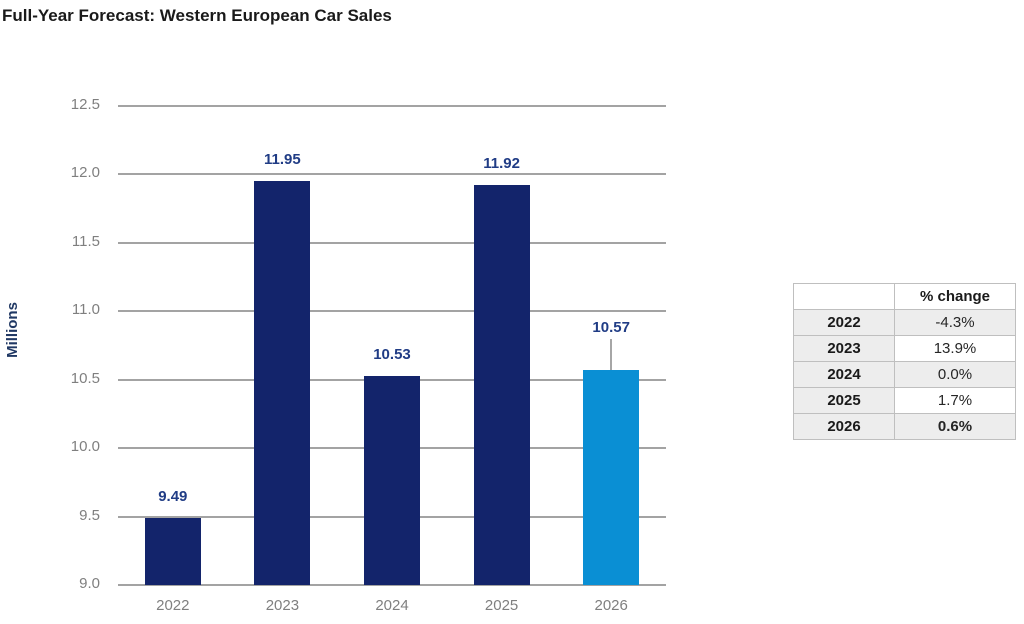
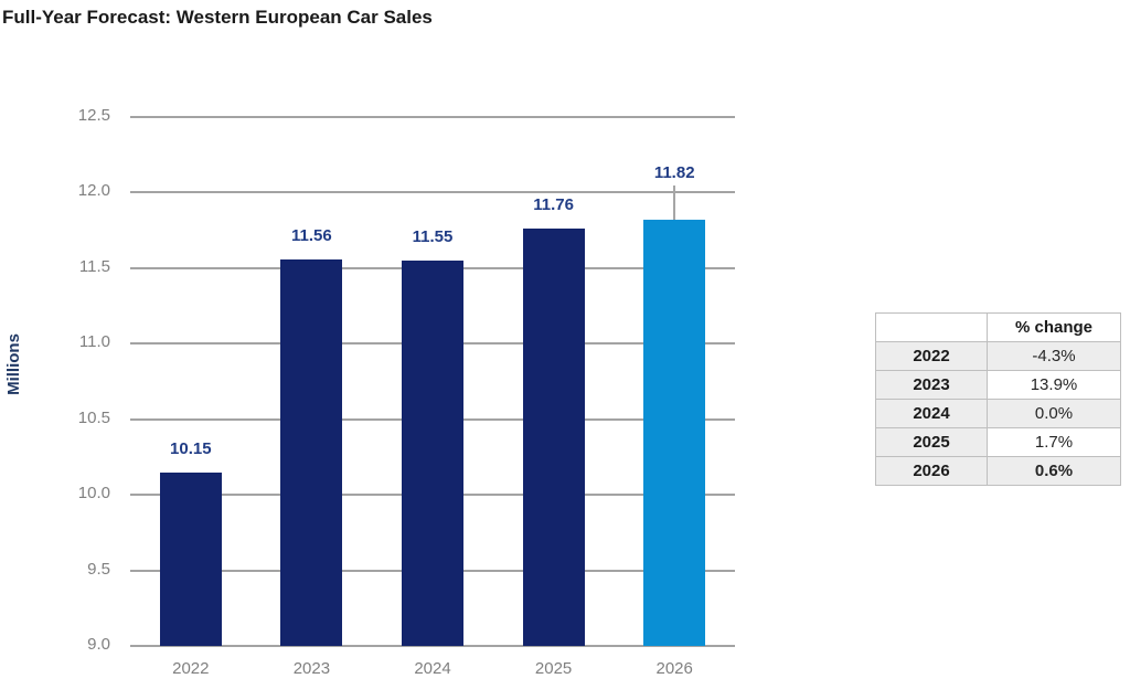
2022: 9.49 -> 10.15
2023: 11.95 -> 11.56
2024: 10.53 -> 11.55
2025: 11.92 -> 11.76
2026: 10.57 -> 11.82
